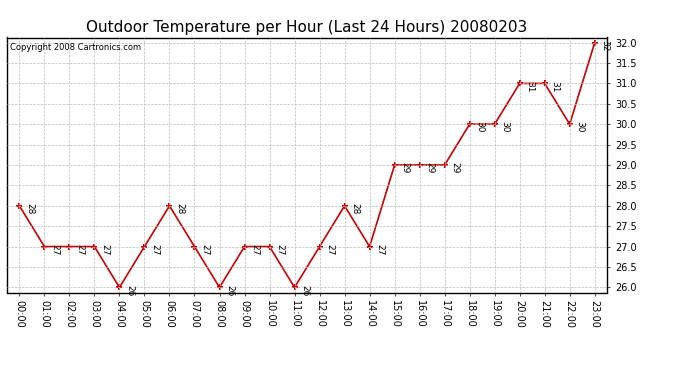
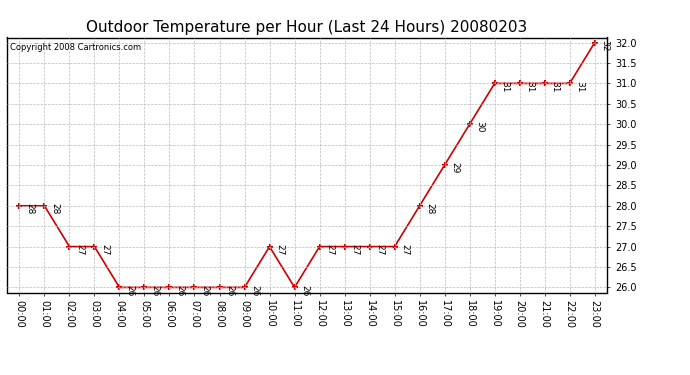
01:00: 27 -> 28
05:00: 27 -> 26
06:00: 28 -> 26
07:00: 27 -> 26
09:00: 27 -> 26
13:00: 28 -> 27
15:00: 29 -> 27
16:00: 29 -> 28
19:00: 30 -> 31
22:00: 30 -> 31
